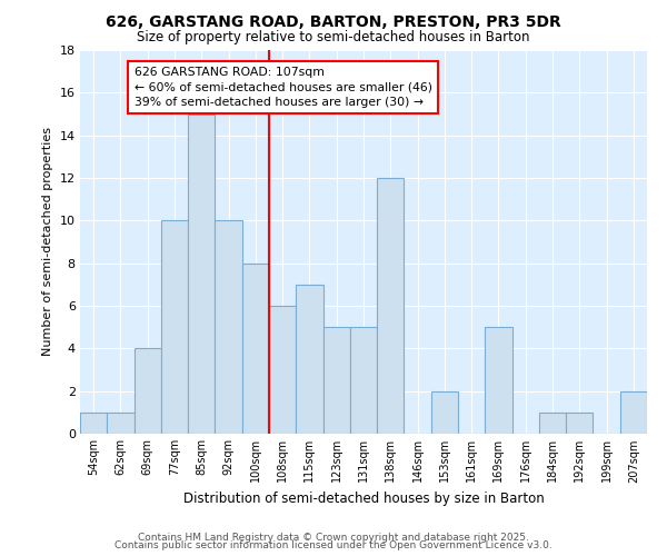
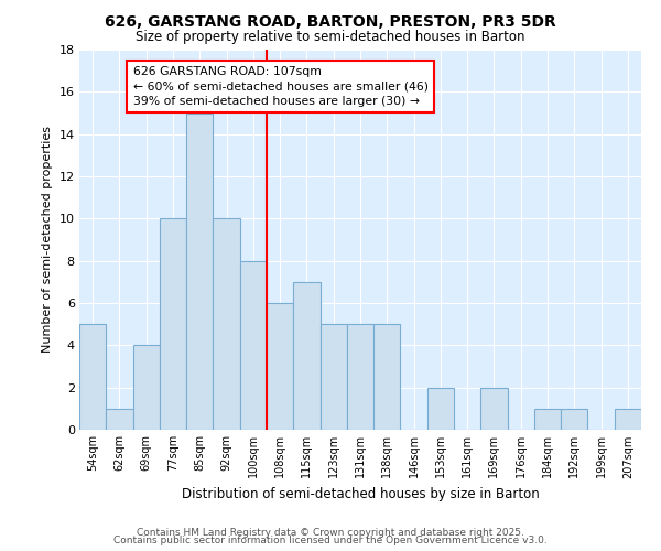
54sqm: 1 -> 5
138sqm: 12 -> 5
169sqm: 5 -> 2
207sqm: 2 -> 1
